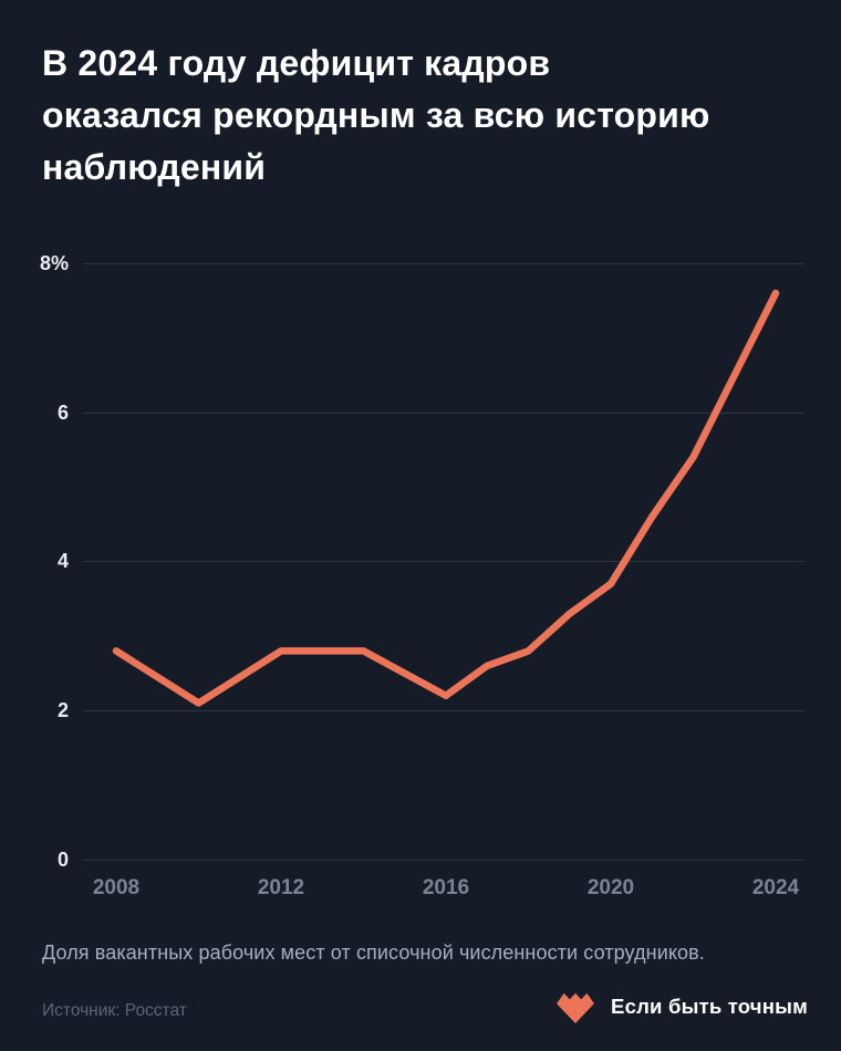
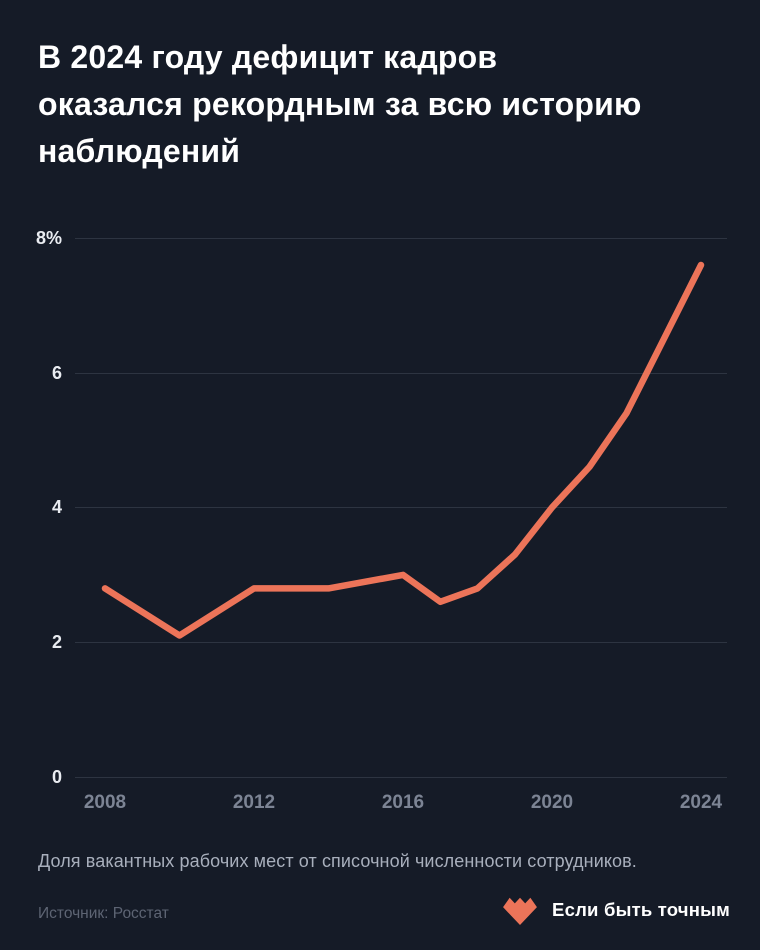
2016: 2.2% -> 3.0%
2020: 3.7% -> 4.0%
